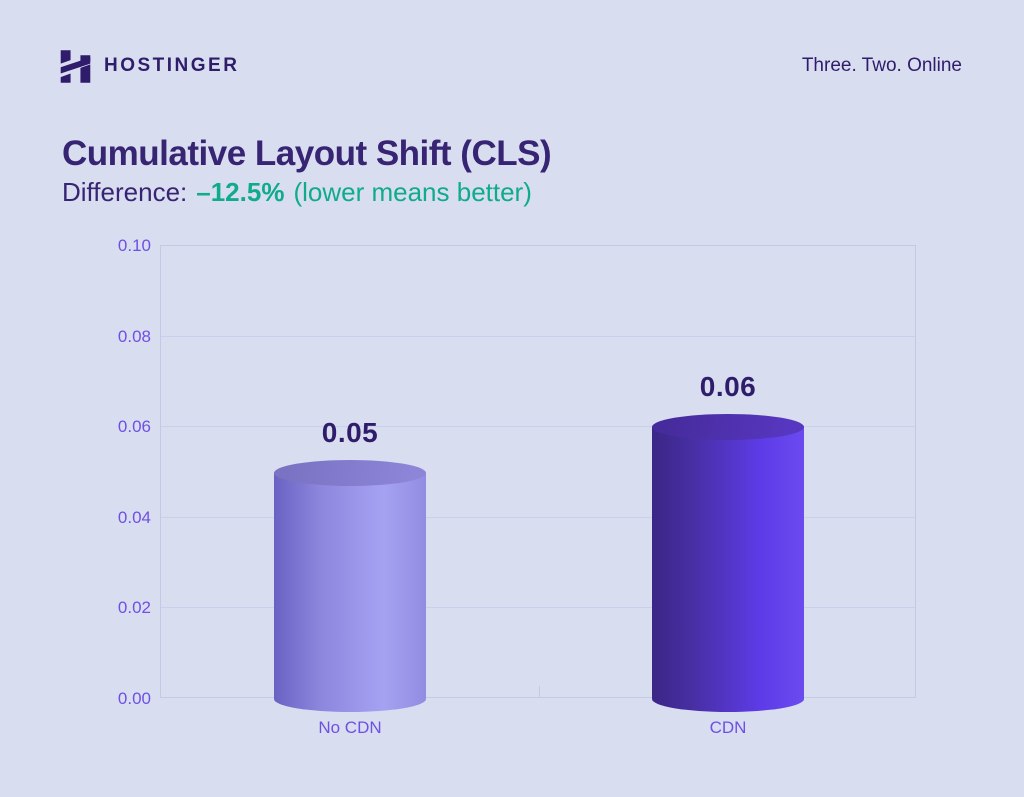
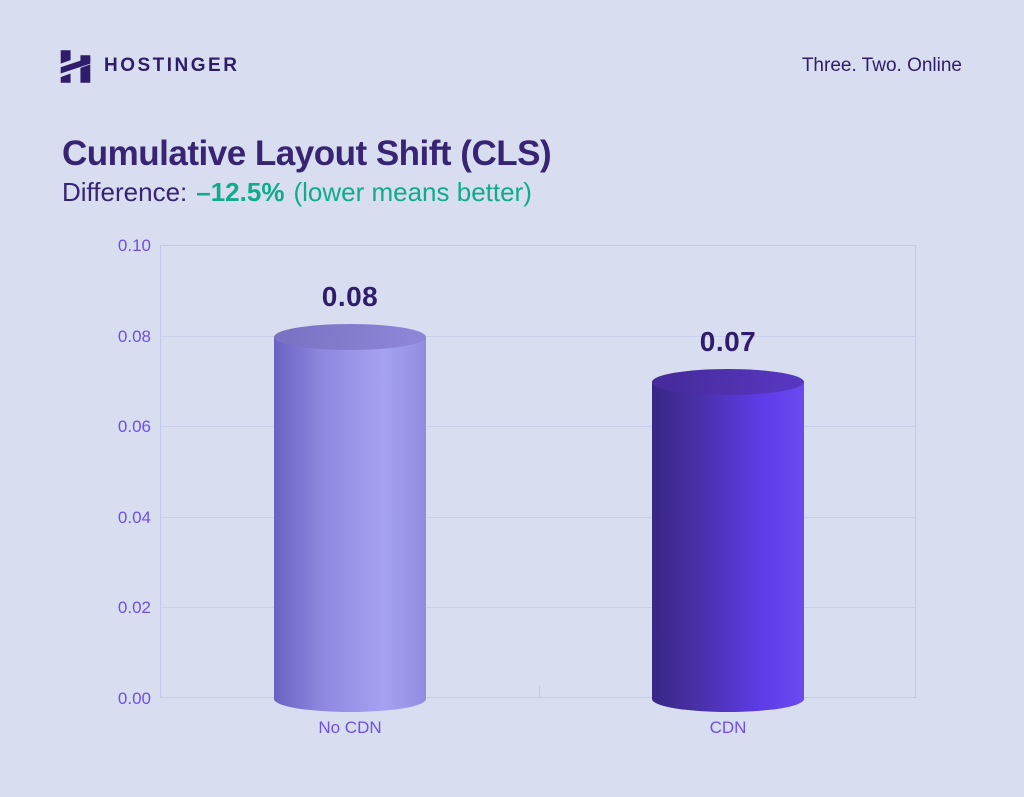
No CDN: 0.05 -> 0.08
CDN: 0.06 -> 0.07
